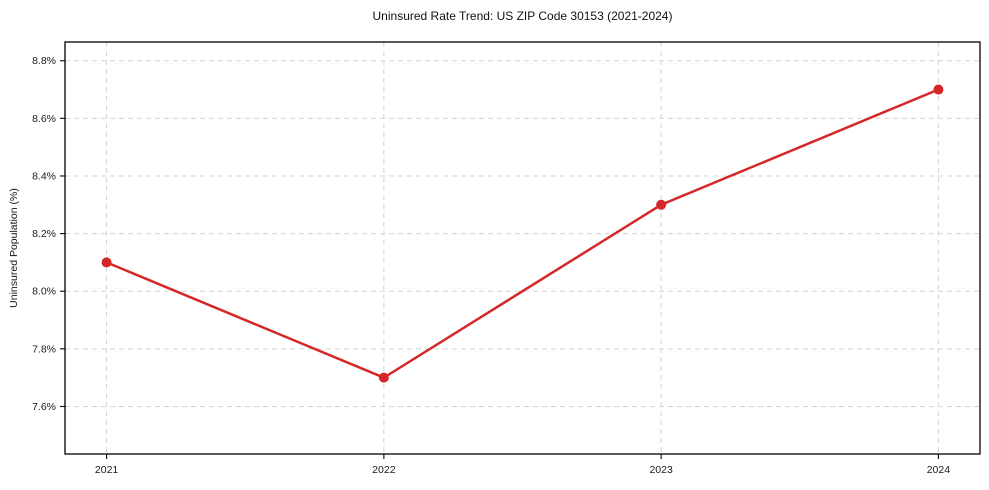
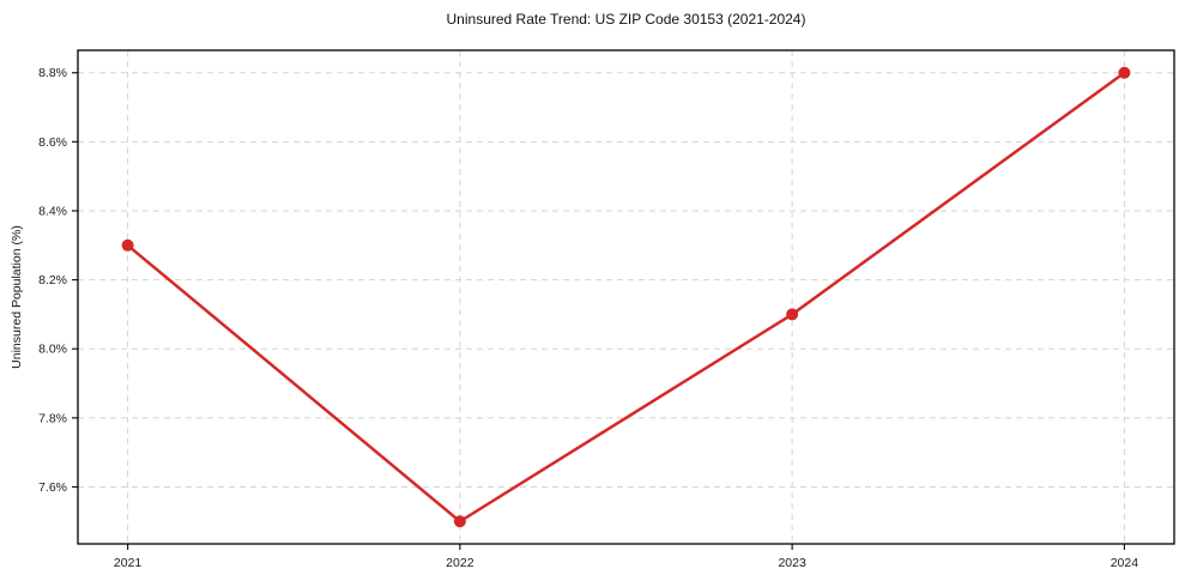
2021: 8.1% -> 8.3%
2022: 7.7% -> 7.5%
2023: 8.3% -> 8.1%
2024: 8.7% -> 8.8%
